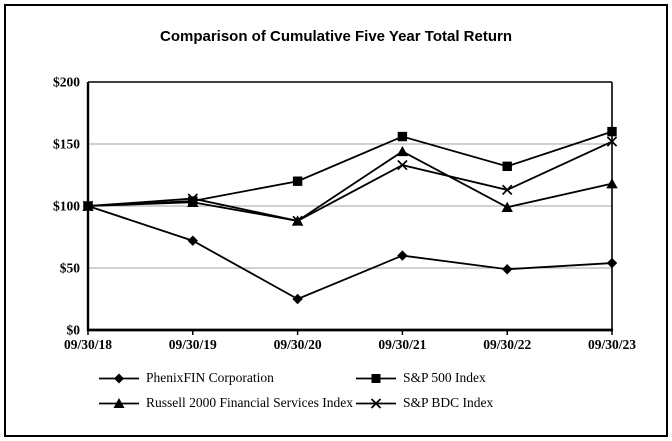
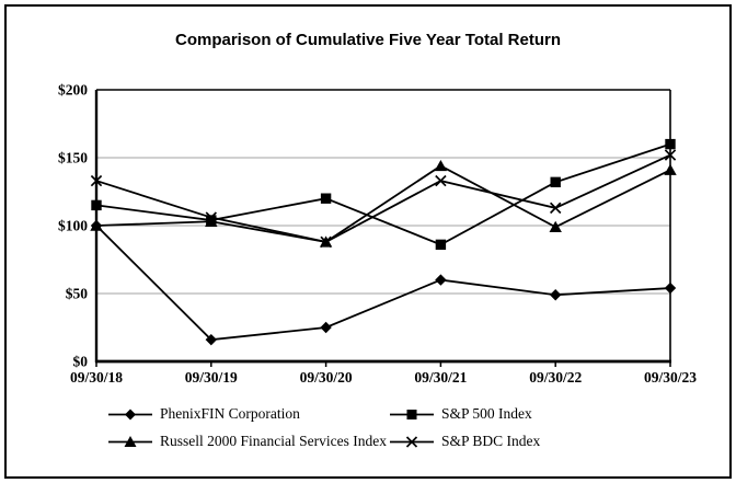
S&P 500 Index/09/30/18: $100 -> $115
S&P BDC Index/09/30/18: $100 -> $133
PhenixFIN Corporation/09/30/19: $72 -> $16
S&P 500 Index/09/30/21: $156 -> $86
Russell 2000 Financial Services Index/09/30/23: $118 -> $141
